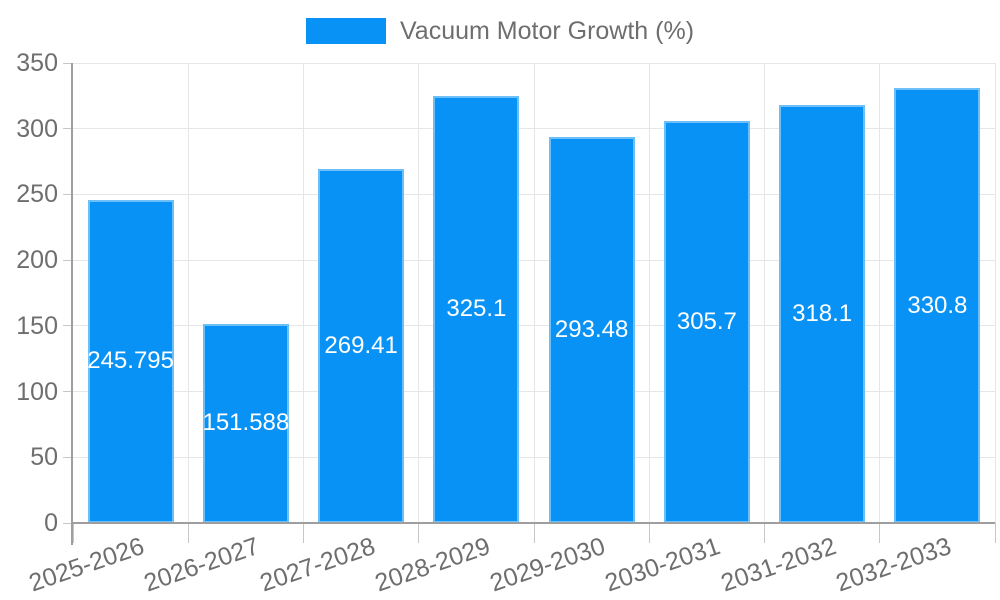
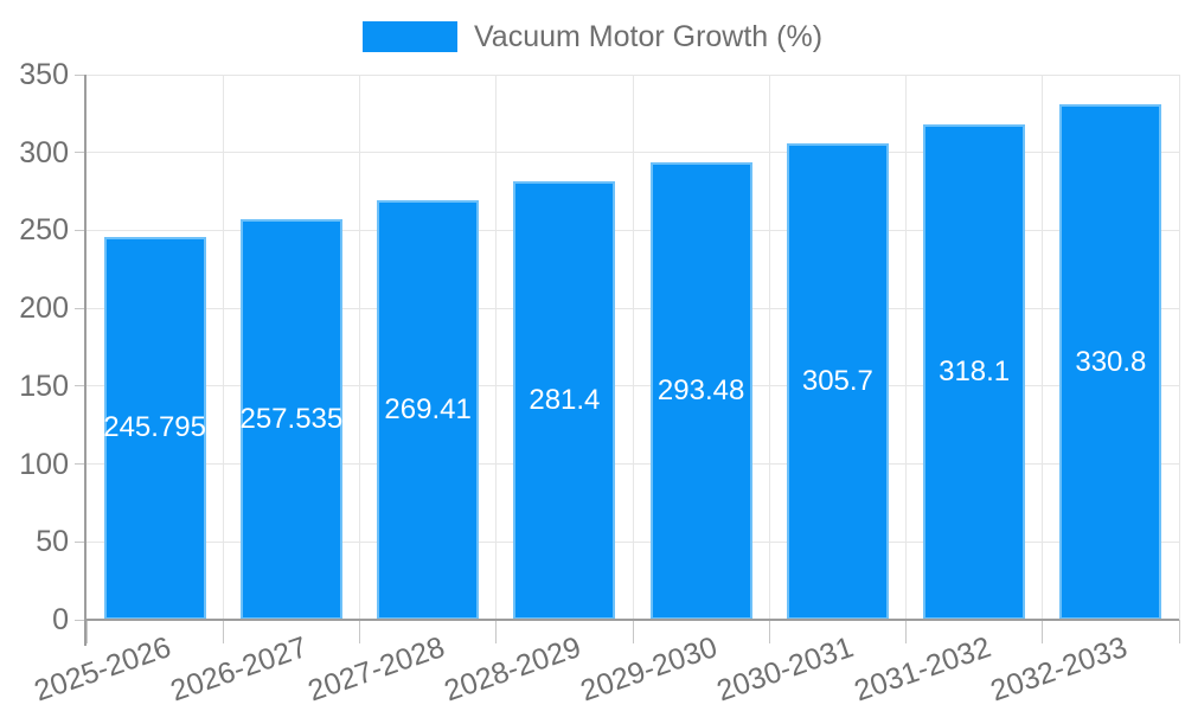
2026-2027: 151.588 -> 257.535
2028-2029: 325.1 -> 281.4
